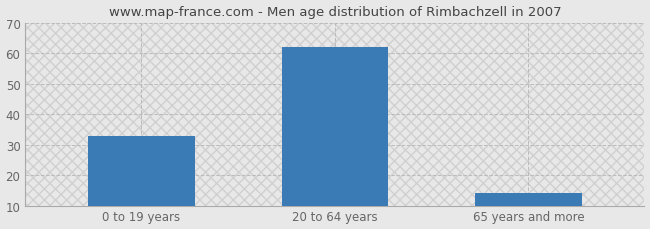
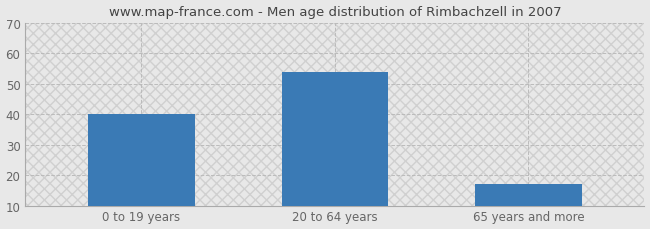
0 to 19 years: 33 -> 40
20 to 64 years: 62 -> 54
65 years and more: 14 -> 17
